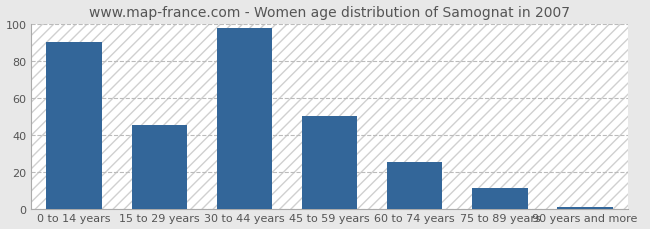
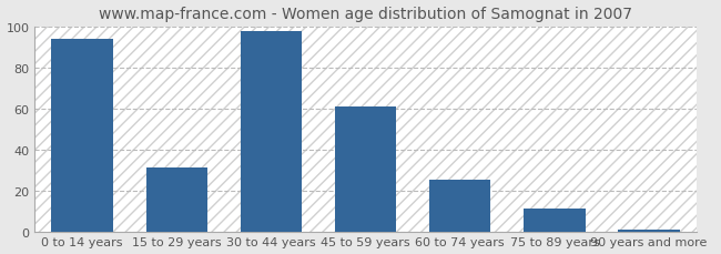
0 to 14 years: 90 -> 94
15 to 29 years: 45 -> 31
45 to 59 years: 50 -> 61
